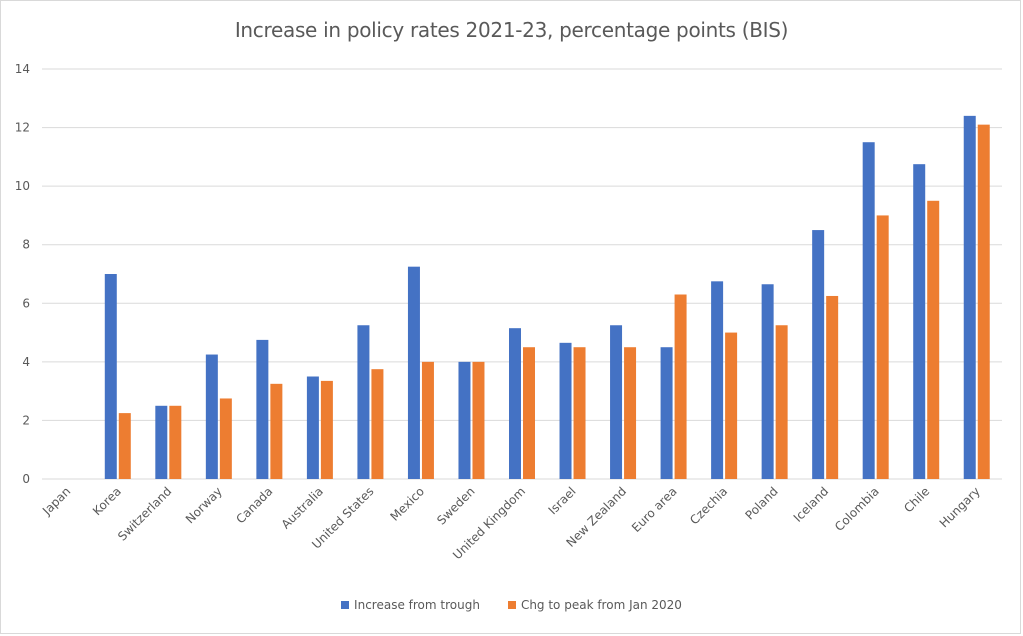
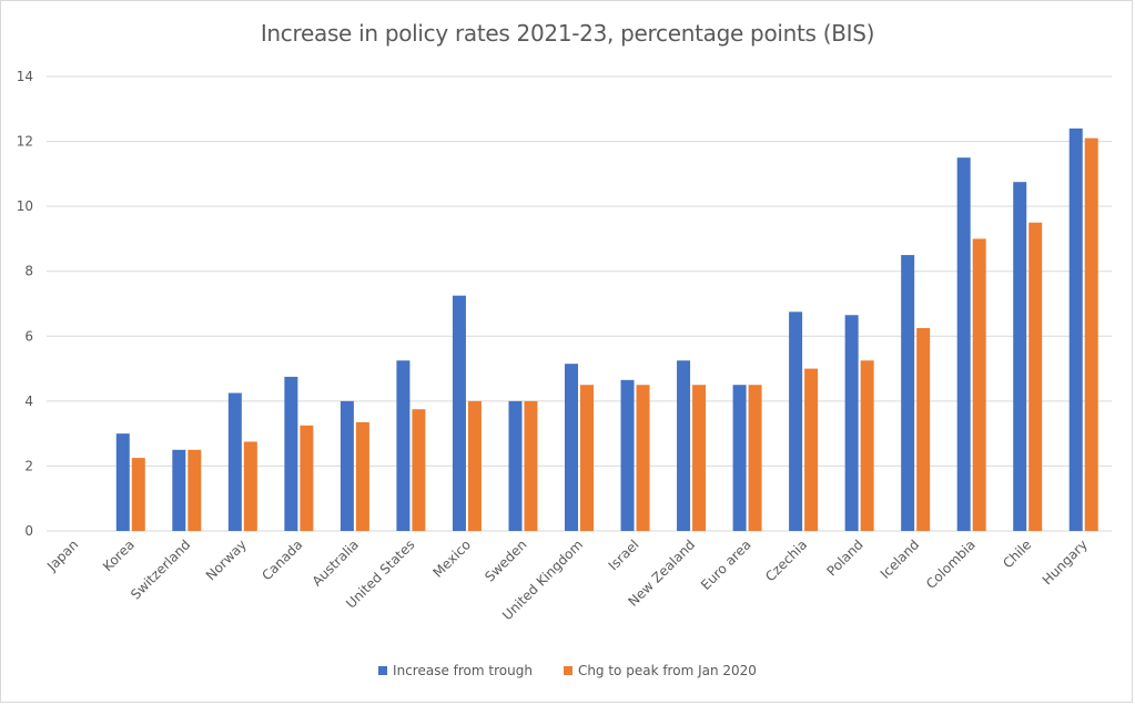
Increase from trough/Korea: 7.0 -> 3.0
Increase from trough/Australia: 3.5 -> 4.0
Chg to peak from Jan 2020/Euro area: 6.3 -> 4.5
